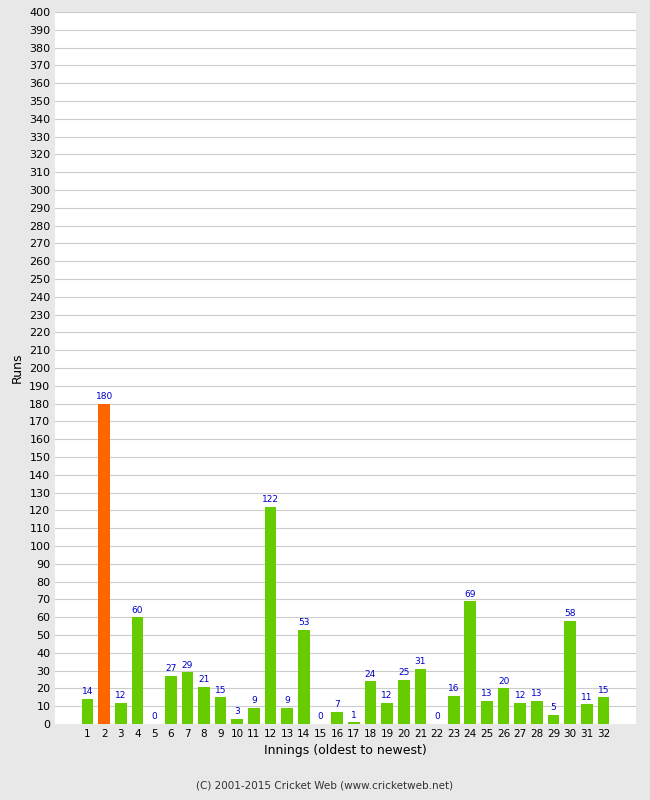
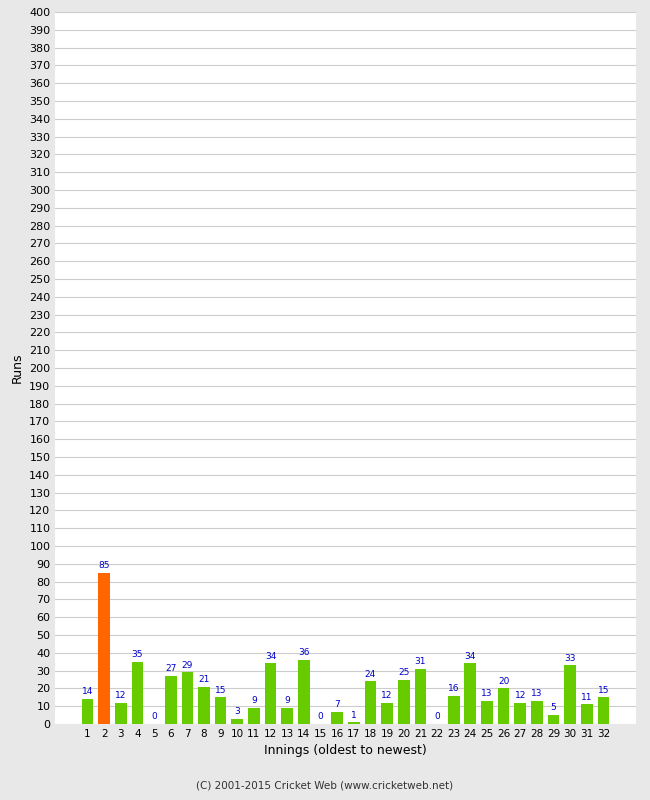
2: 180 -> 85
4: 60 -> 35
12: 122 -> 34
14: 53 -> 36
24: 69 -> 34
30: 58 -> 33
